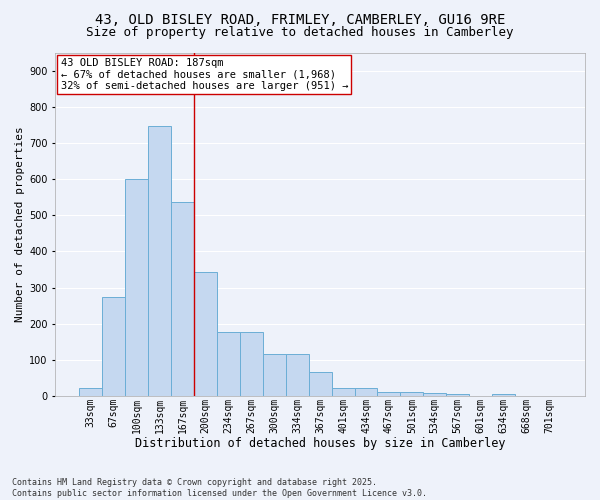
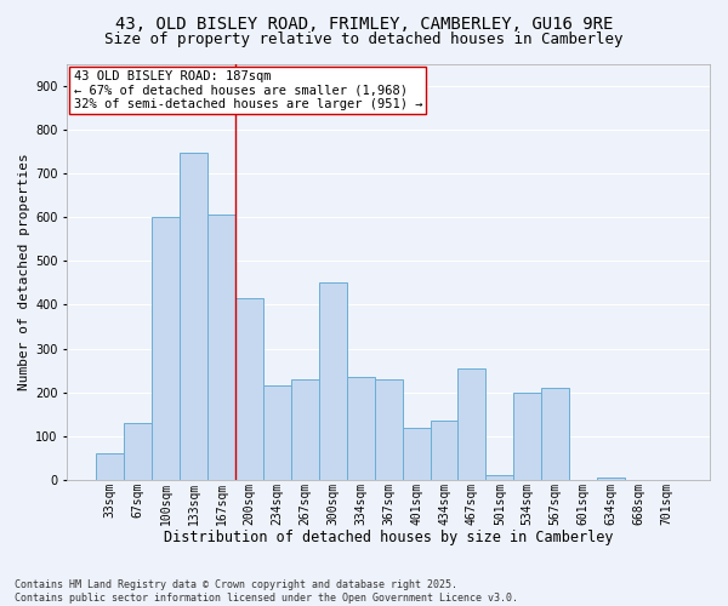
33sqm: 22 -> 60
67sqm: 275 -> 130
167sqm: 538 -> 605
200sqm: 343 -> 415
234sqm: 178 -> 215
267sqm: 178 -> 230
300sqm: 118 -> 450
334sqm: 118 -> 235
367sqm: 68 -> 230
401sqm: 22 -> 120
434sqm: 22 -> 135
467sqm: 12 -> 255
534sqm: 8 -> 200
567sqm: 5 -> 210
